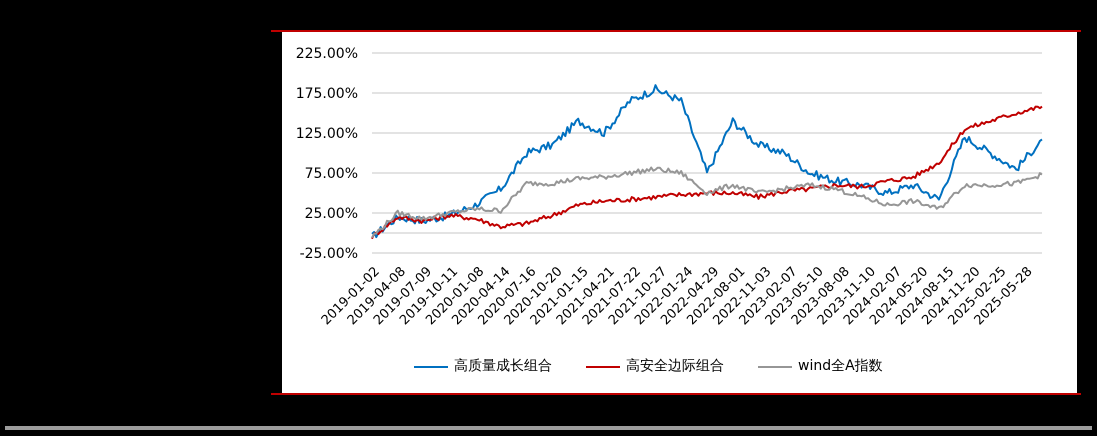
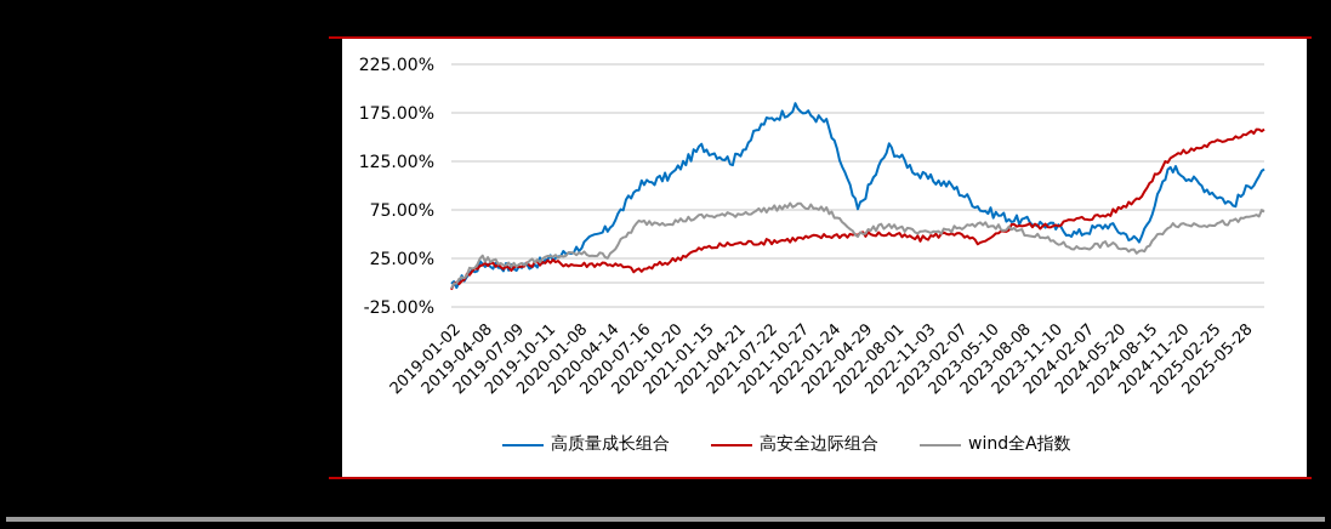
高安全边际组合/2020-04-14: 10% -> 20%
高安全边际组合/2023-05-10: 60% -> 40%
